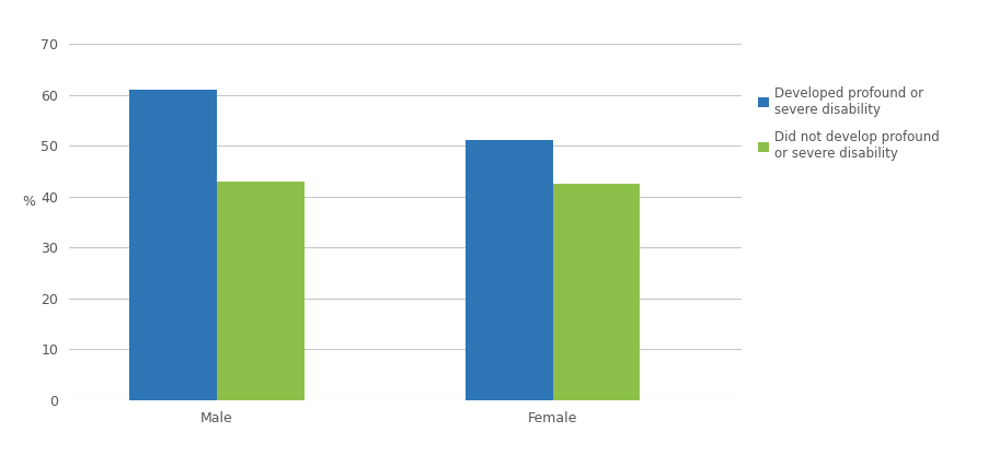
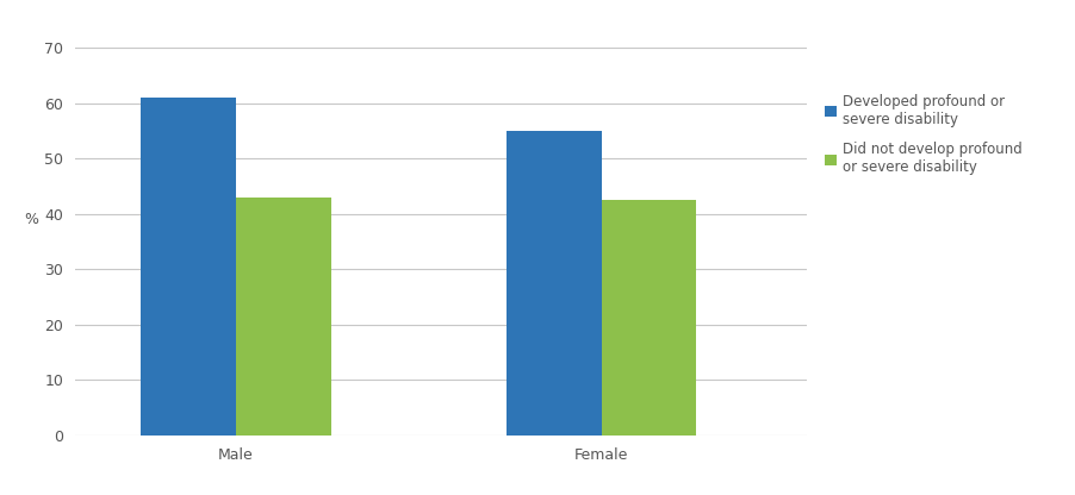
Developed profound or severe disability/Female: 51 -> 55
